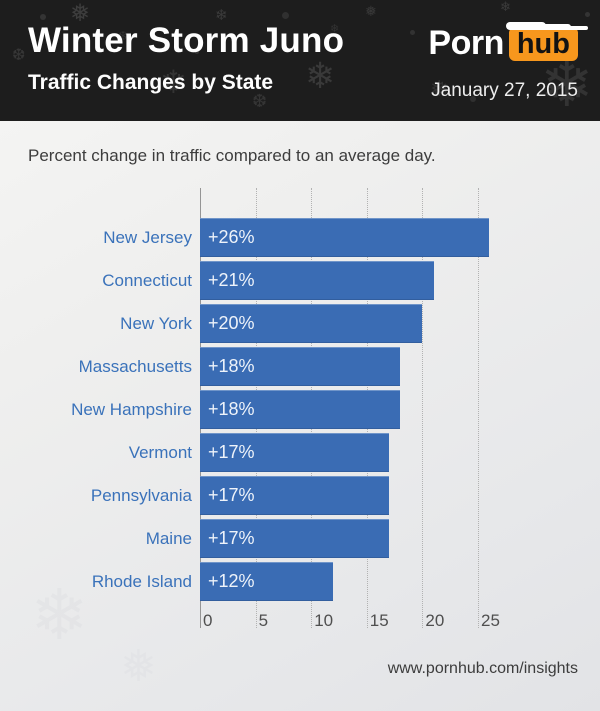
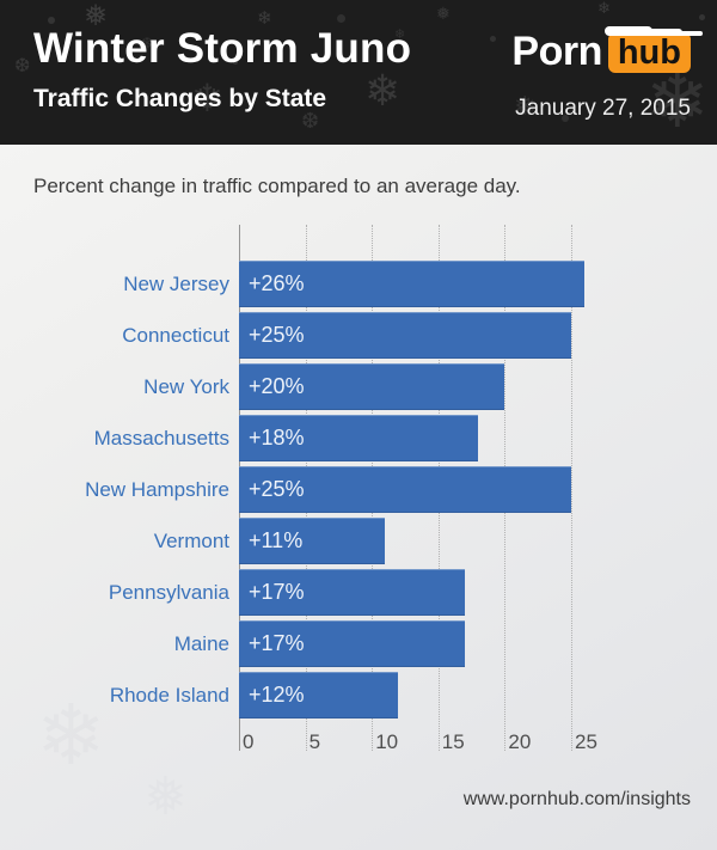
Connecticut: +21% -> +25%
New Hampshire: +18% -> +25%
Vermont: +17% -> +11%
